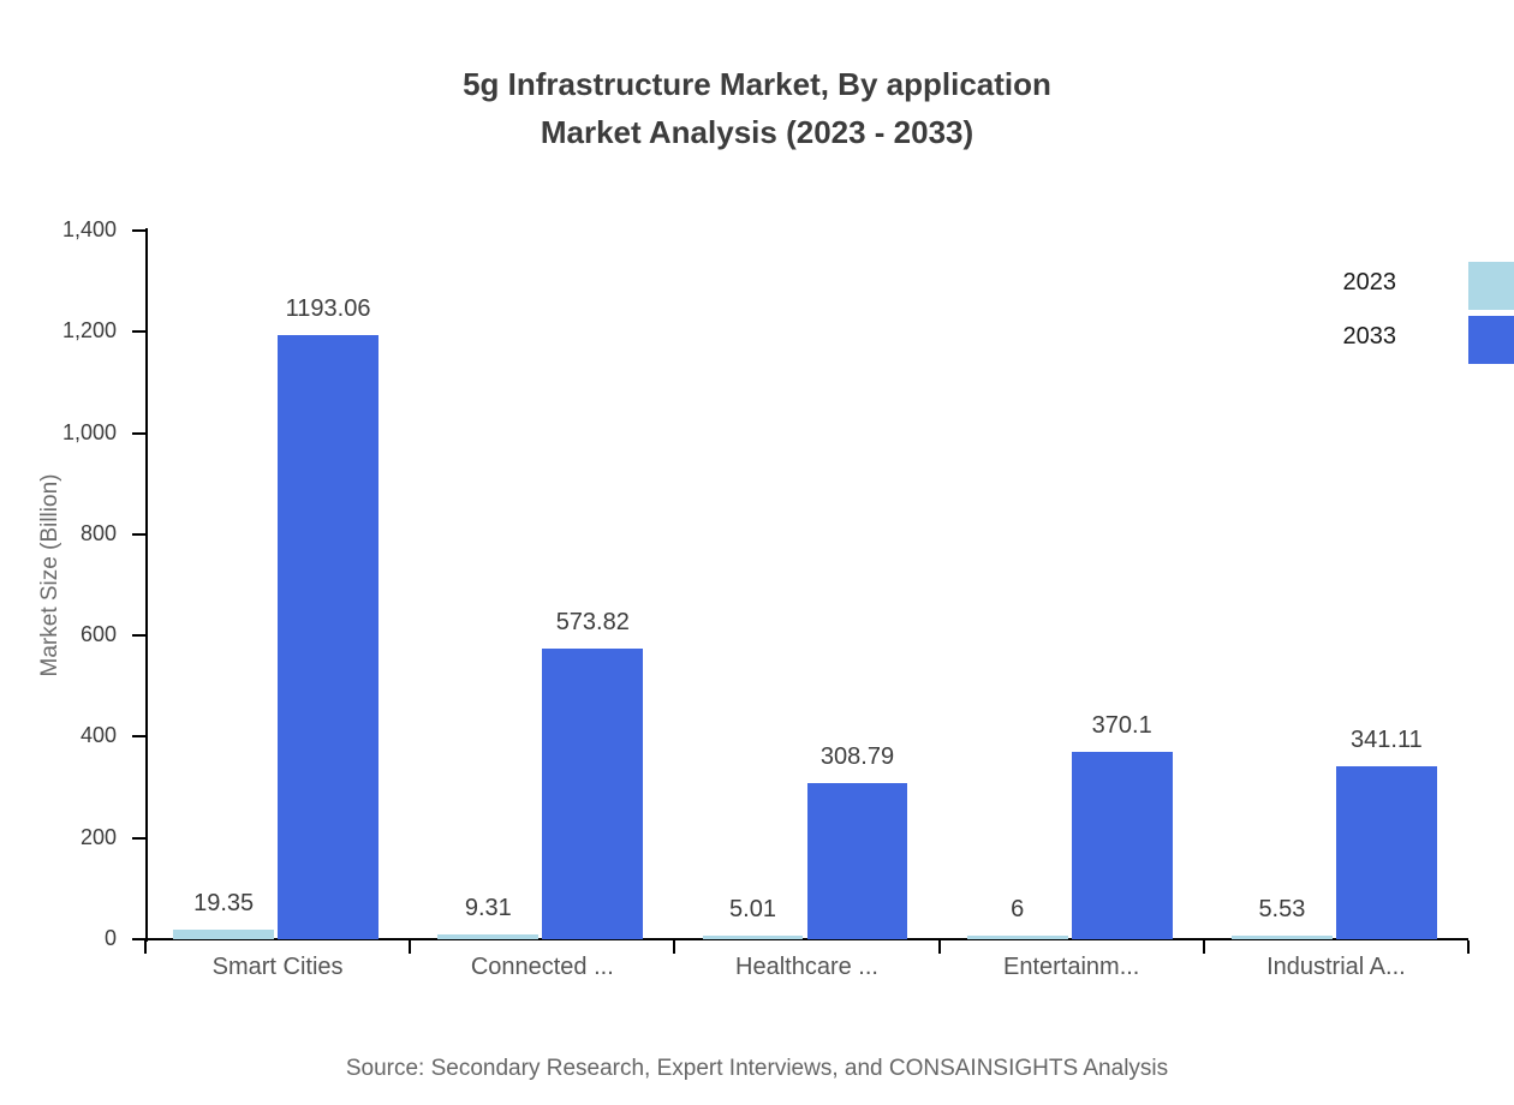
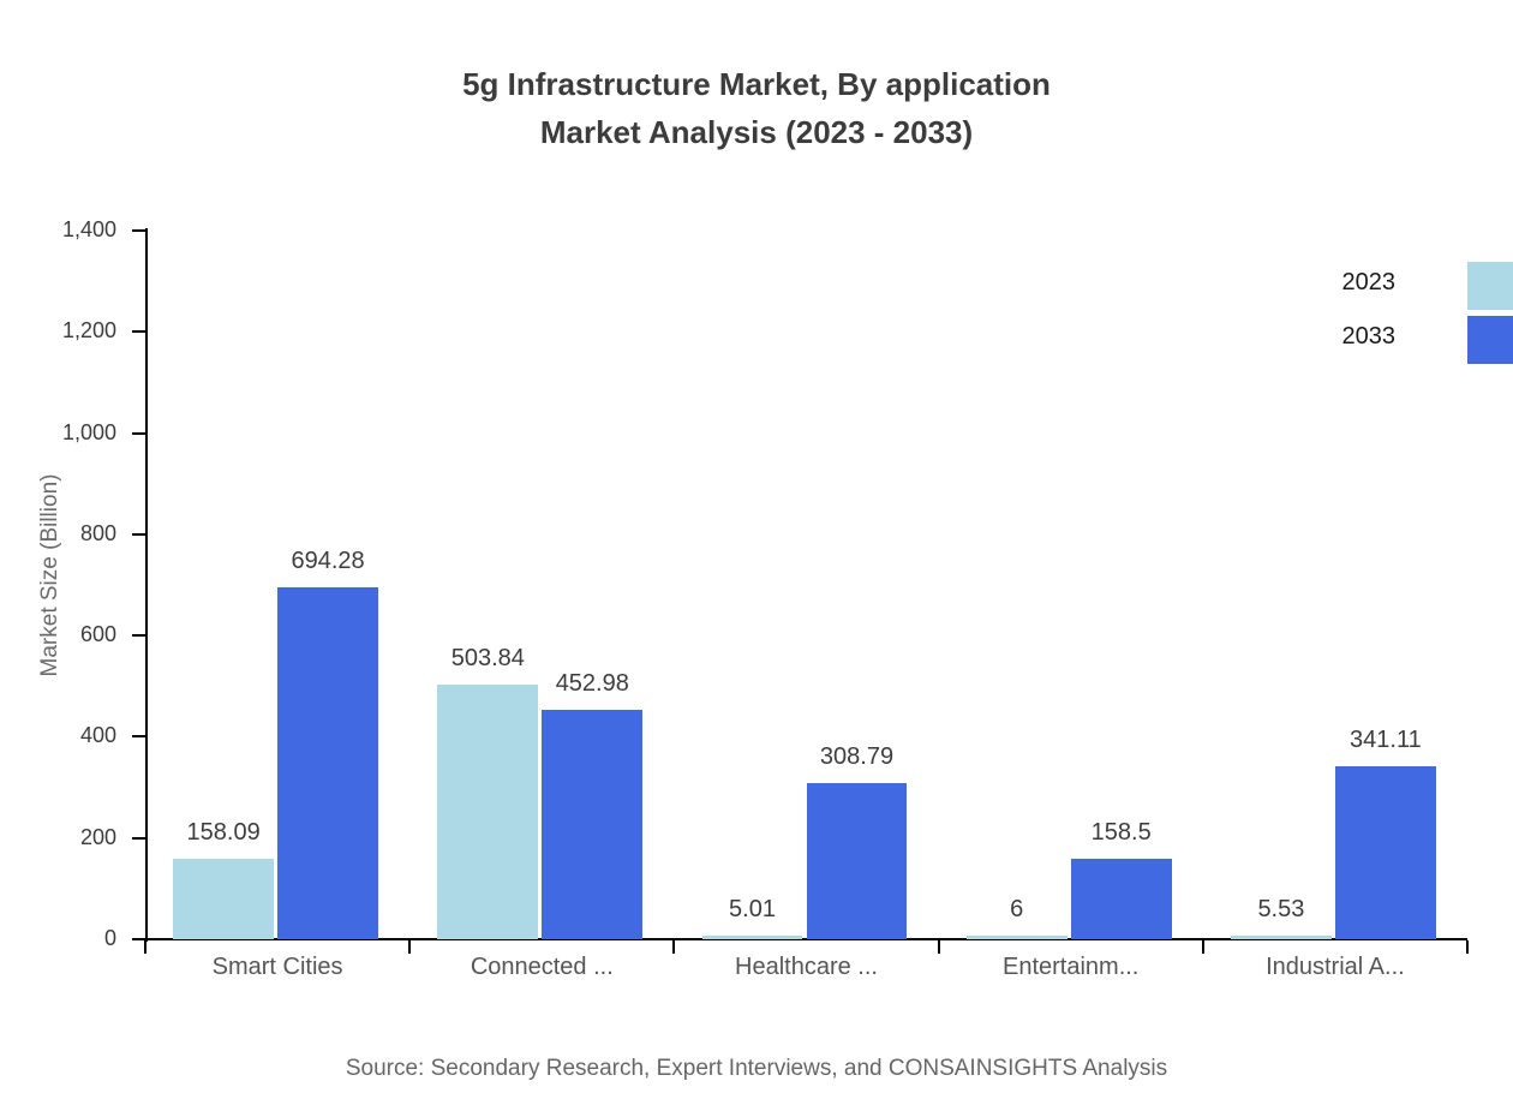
2023/Smart Cities: 19.35 -> 158.09
2033/Smart Cities: 1193.06 -> 694.28
2023/Connected ...: 9.31 -> 503.84
2033/Connected ...: 573.82 -> 452.98
2033/Entertainm...: 370.1 -> 158.5
